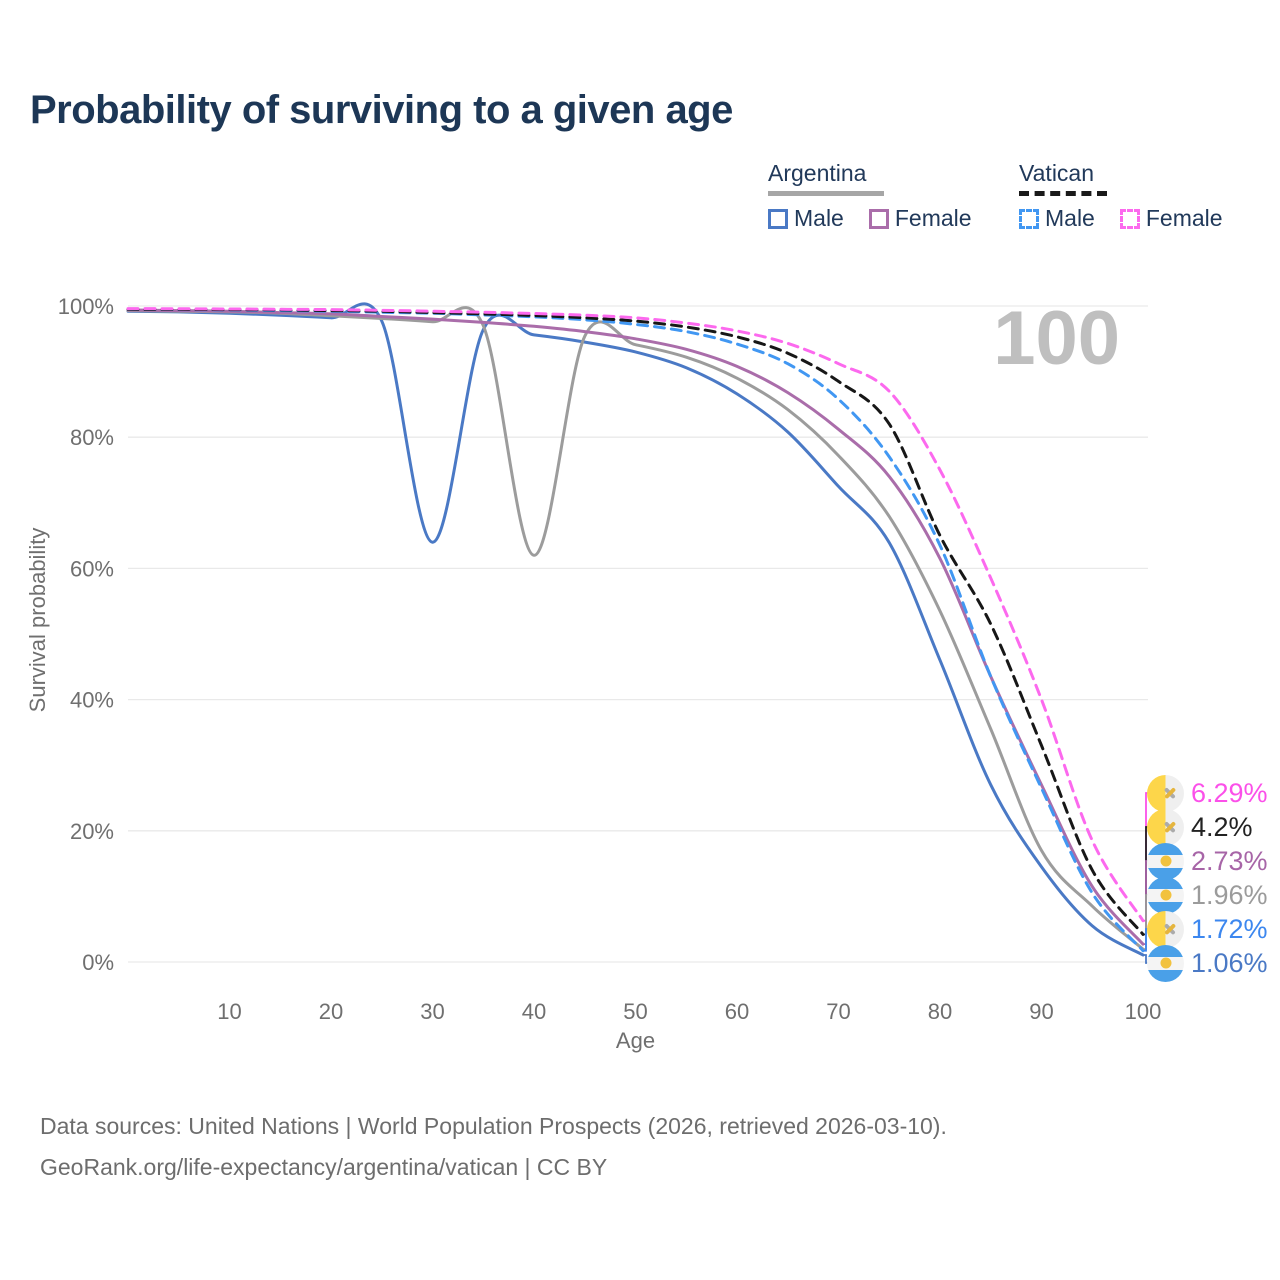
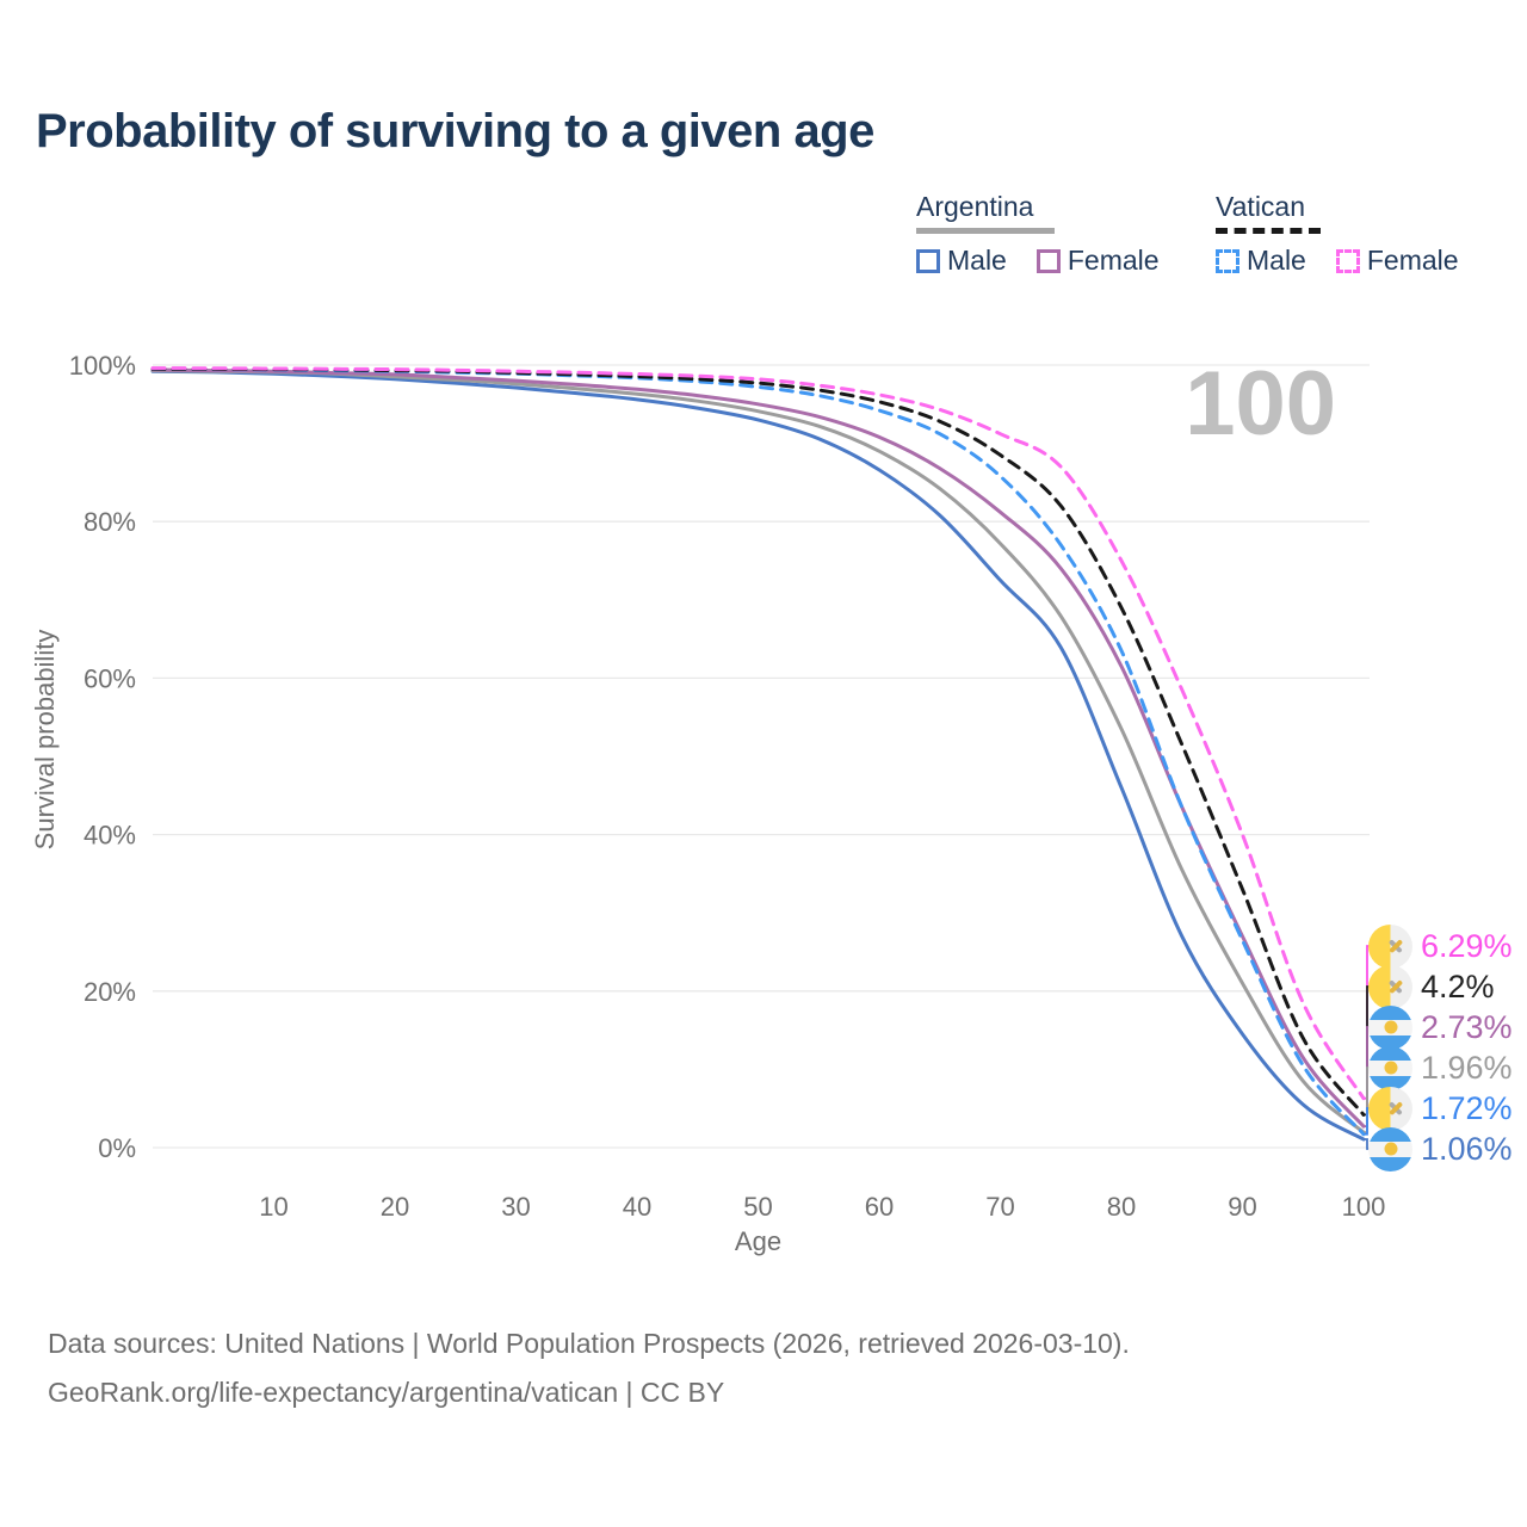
Argentina Male/30: 64% -> 97%
Argentina/40: 62% -> 96%
Vatican/80: 65% -> 69%
Argentina/90: 17% -> 21%
